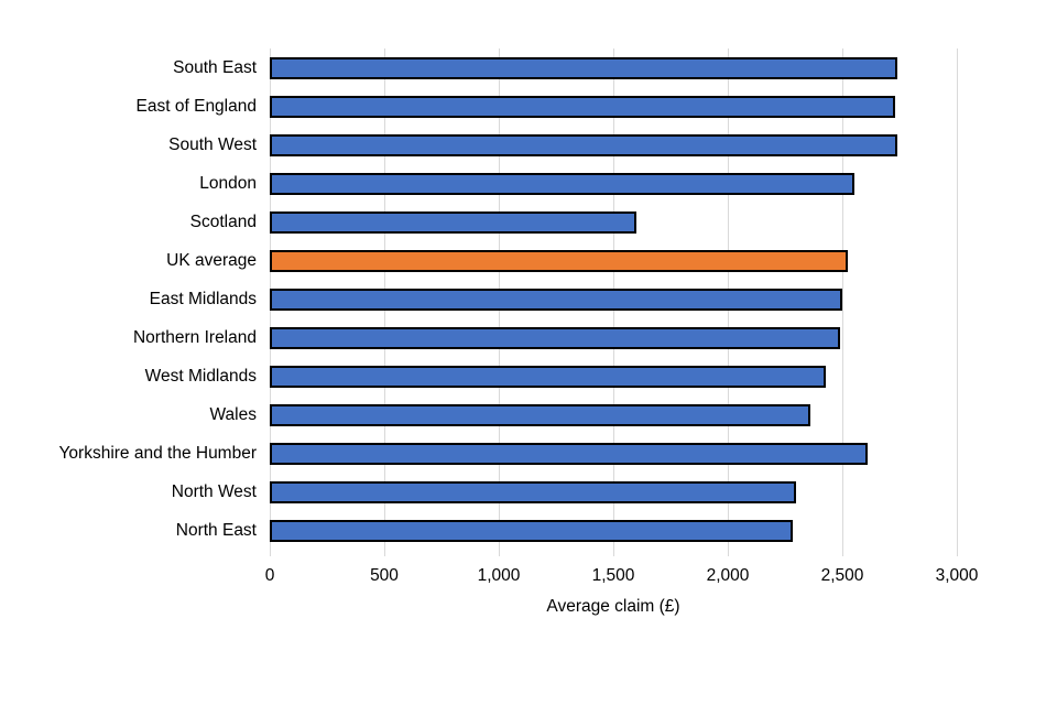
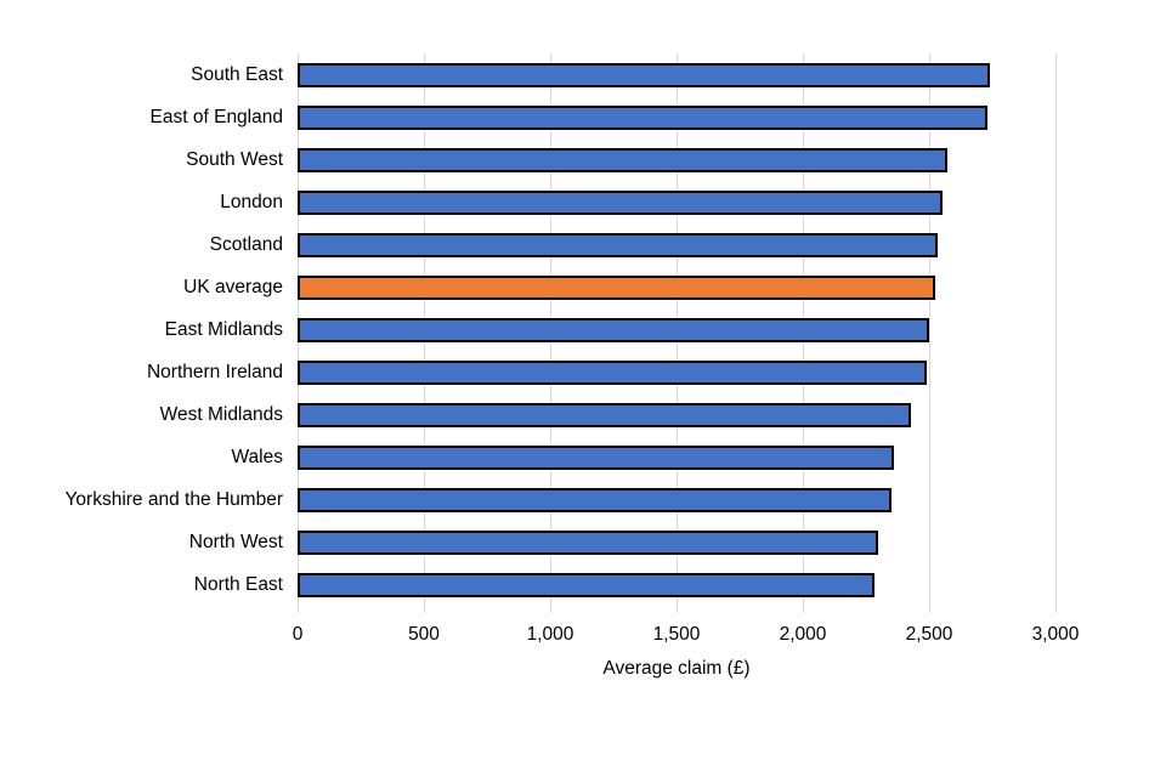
South West: 2740 -> 2570
Scotland: 1600 -> 2540
Yorkshire and the Humber: 2610 -> 2350
